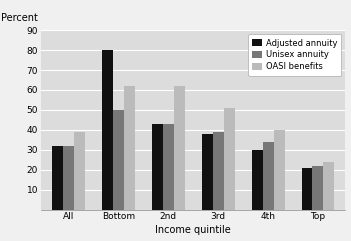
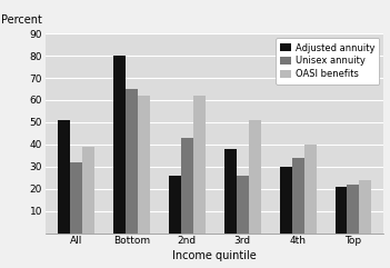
Adjusted annuity/All: 32 -> 51
Unisex annuity/Bottom: 50 -> 65
Adjusted annuity/2nd: 43 -> 26
Unisex annuity/3rd: 39 -> 26
